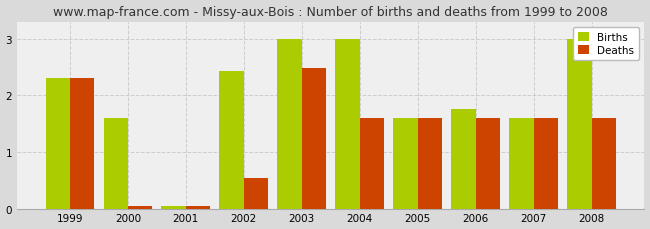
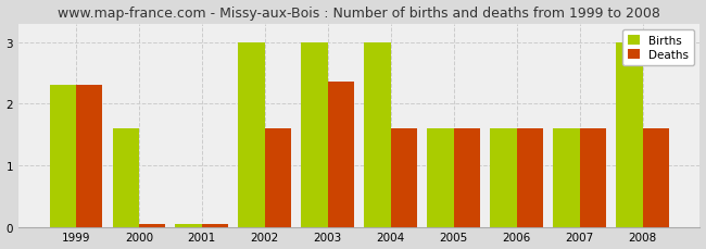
Births/2002: 2.42 -> 3.00
Deaths/2002: 0.54 -> 1.60
Deaths/2003: 2.48 -> 2.35
Births/2006: 1.76 -> 1.60
